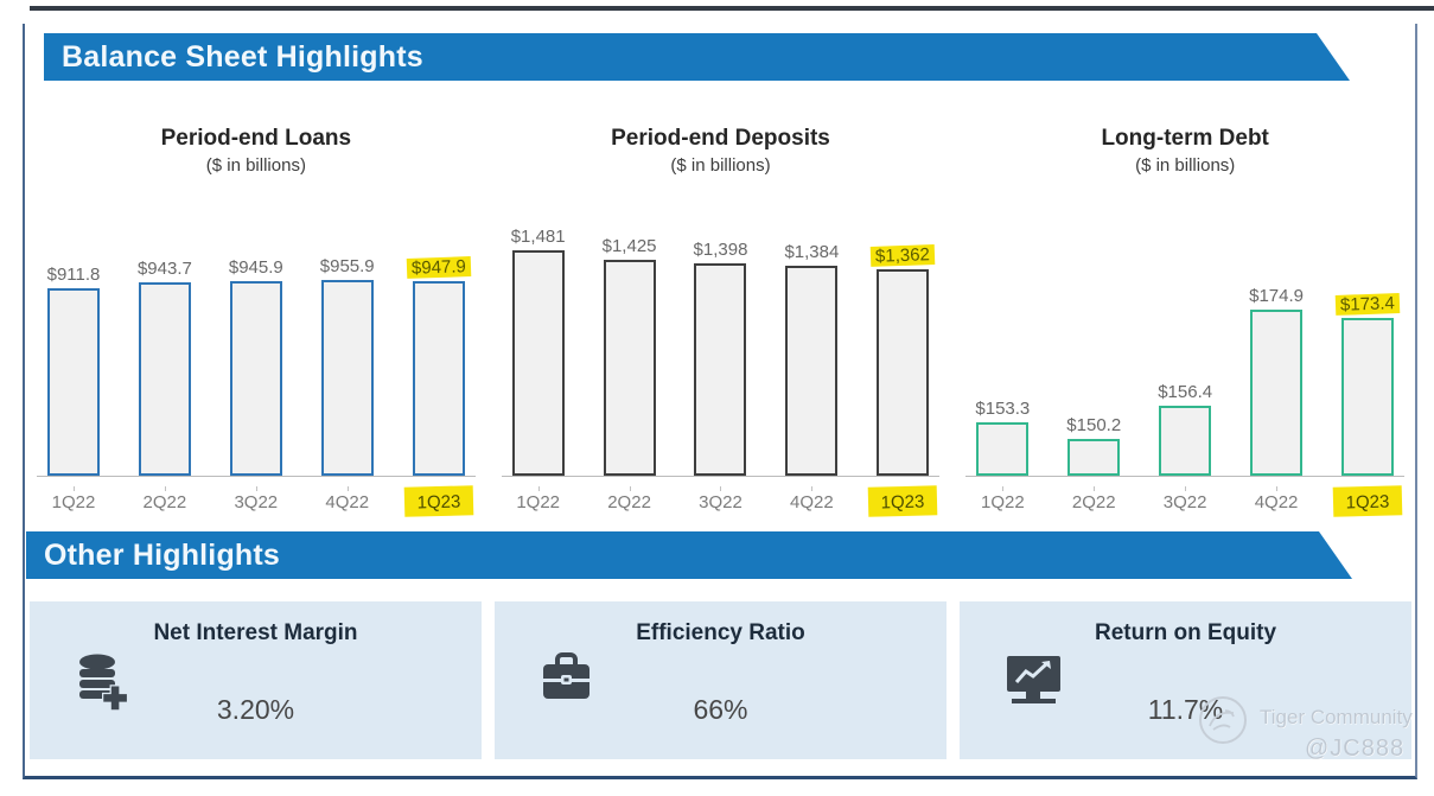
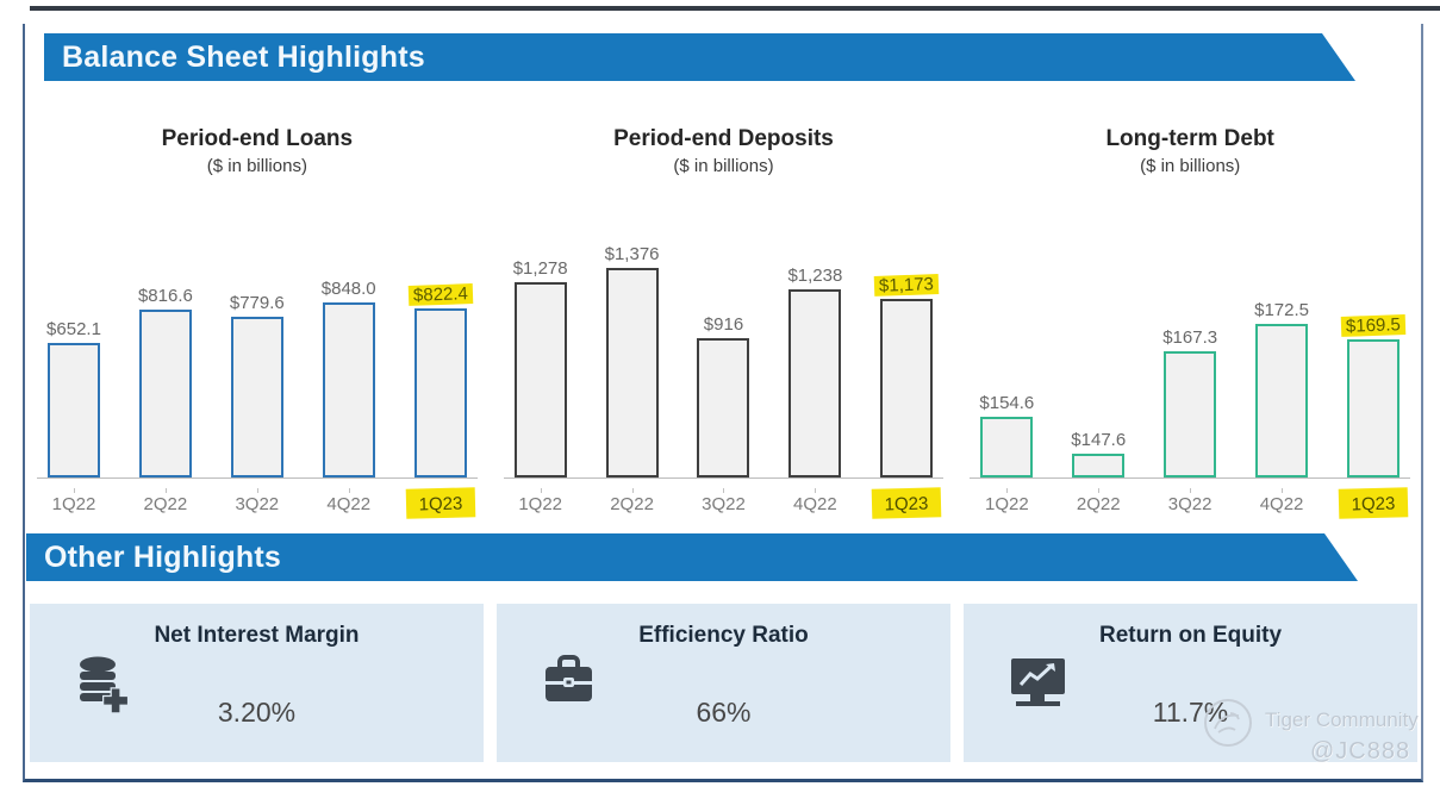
Period-end Loans/1Q22: $911.8 -> $652.1
Period-end Loans/2Q22: $943.7 -> $816.6
Period-end Loans/3Q22: $945.9 -> $779.6
Period-end Loans/4Q22: $955.9 -> $848.0
Period-end Loans/1Q23: $947.9 -> $822.4
Period-end Deposits/1Q22: $1,481 -> $1,278
Period-end Deposits/2Q22: $1,425 -> $1,376
Period-end Deposits/3Q22: $1,398 -> $916
Period-end Deposits/4Q22: $1,384 -> $1,238
Period-end Deposits/1Q23: $1,362 -> $1,173
Long-term Debt/1Q22: $153.3 -> $154.6
Long-term Debt/2Q22: $150.2 -> $147.6
Long-term Debt/3Q22: $156.4 -> $167.3
Long-term Debt/4Q22: $174.9 -> $172.5
Long-term Debt/1Q23: $173.4 -> $169.5
